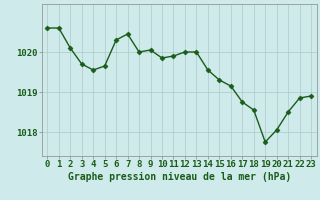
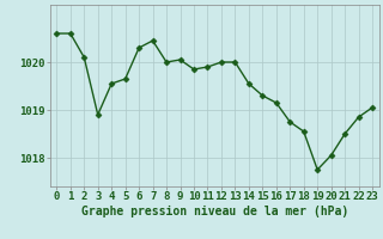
3: 1019.70 -> 1018.90
23: 1018.90 -> 1019.05
